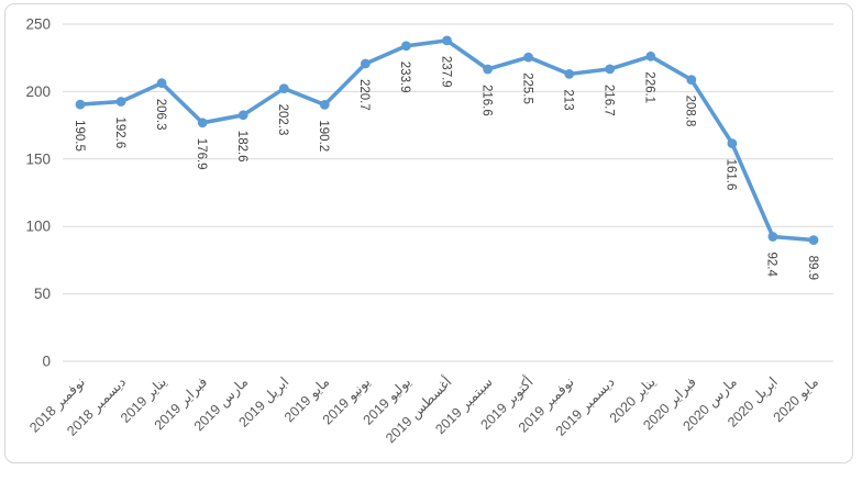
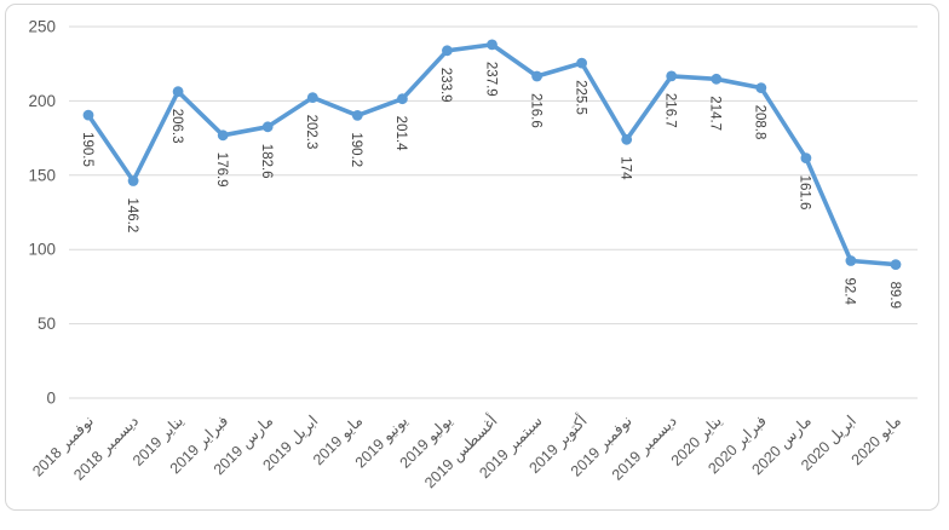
ديسمبر 2018: 192.6 -> 146.2
يونيو 2019: 220.7 -> 201.4
نوفمبر 2019: 213 -> 174
يناير 2020: 226.1 -> 214.7
